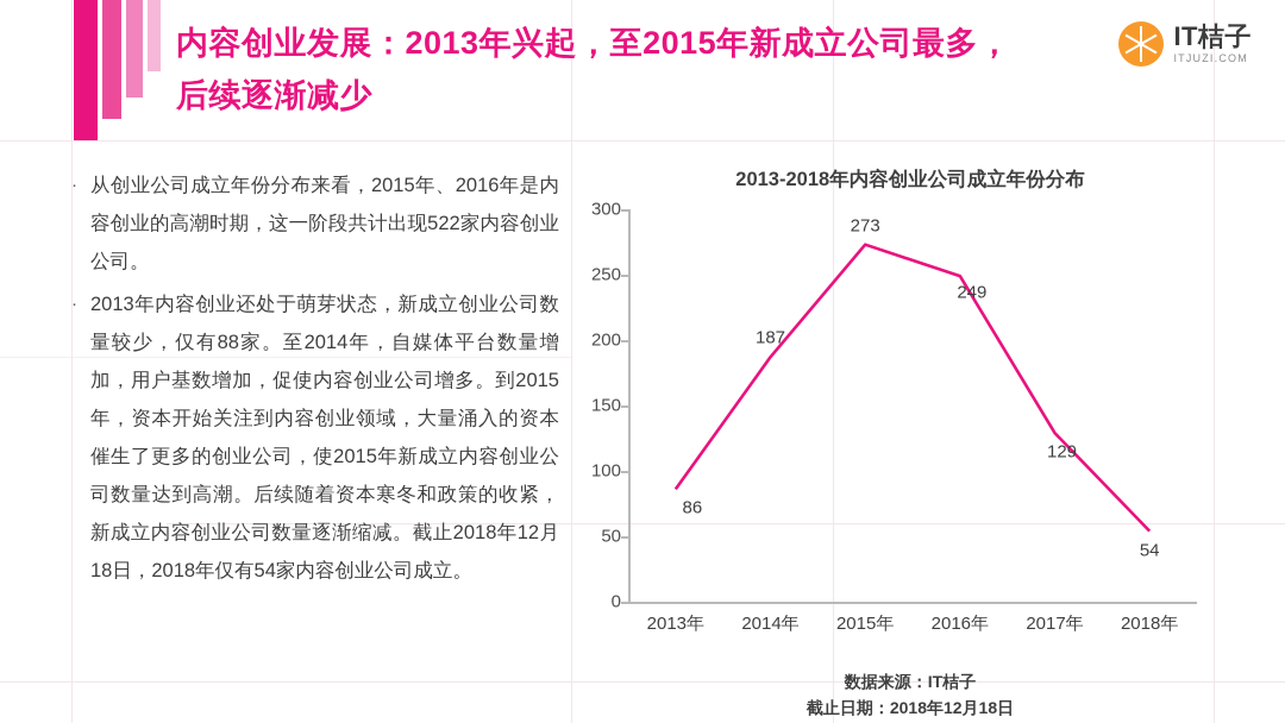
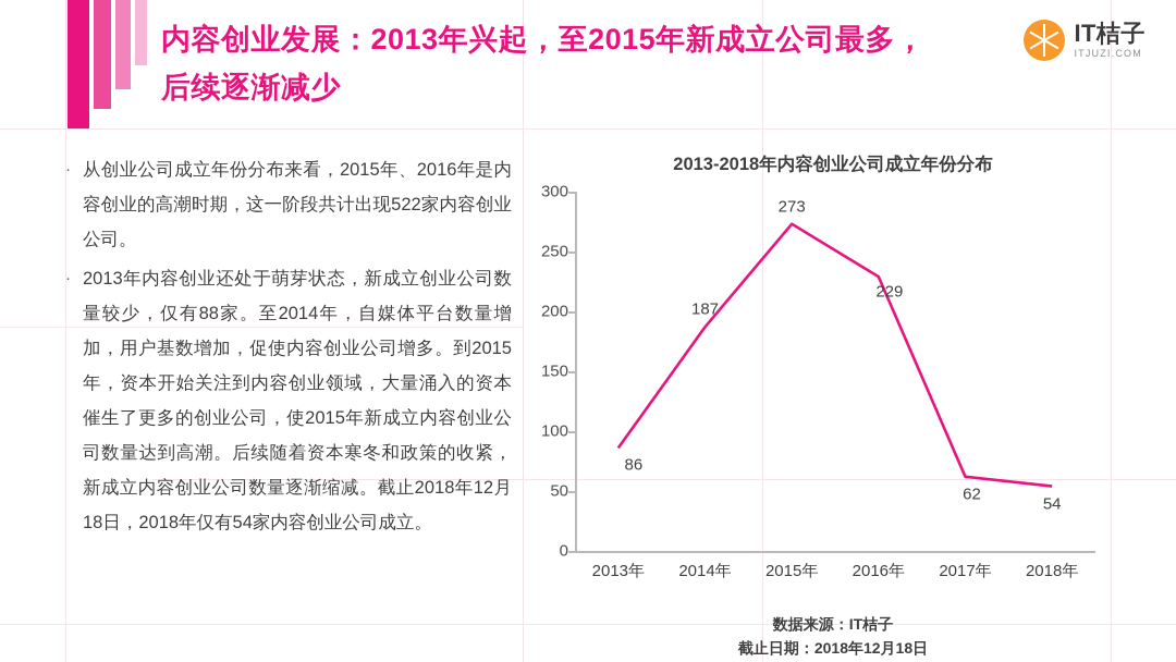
2016年: 249 -> 229
2017年: 129 -> 62
